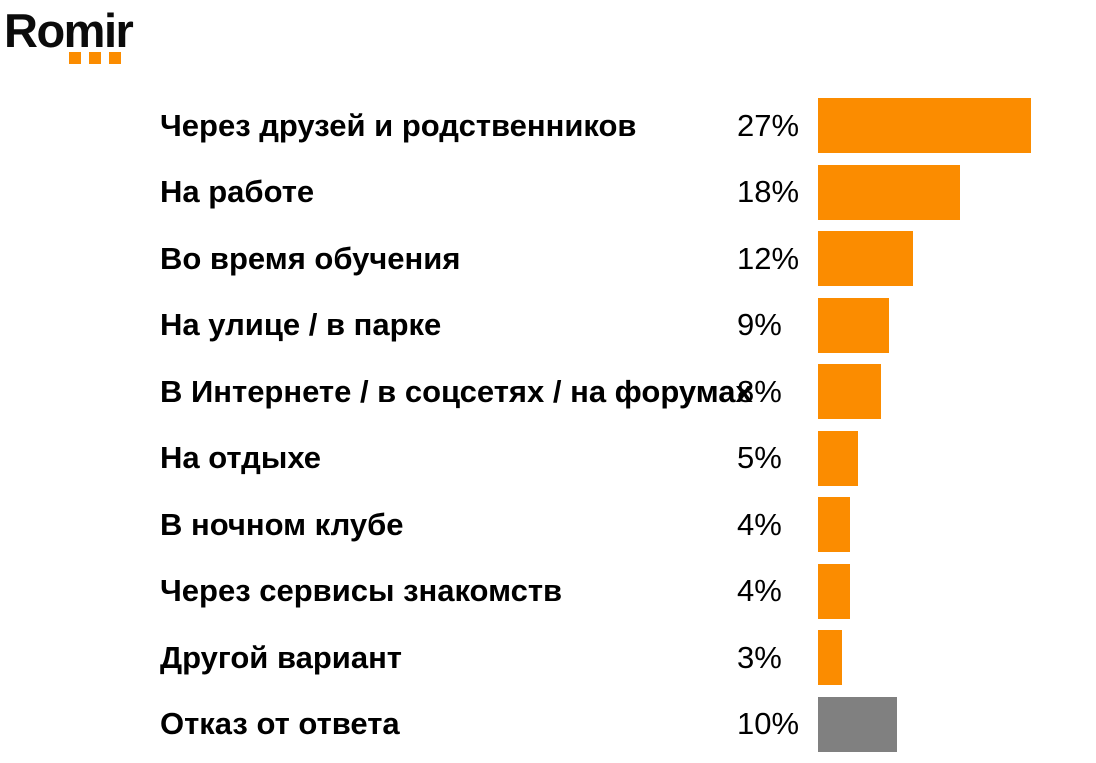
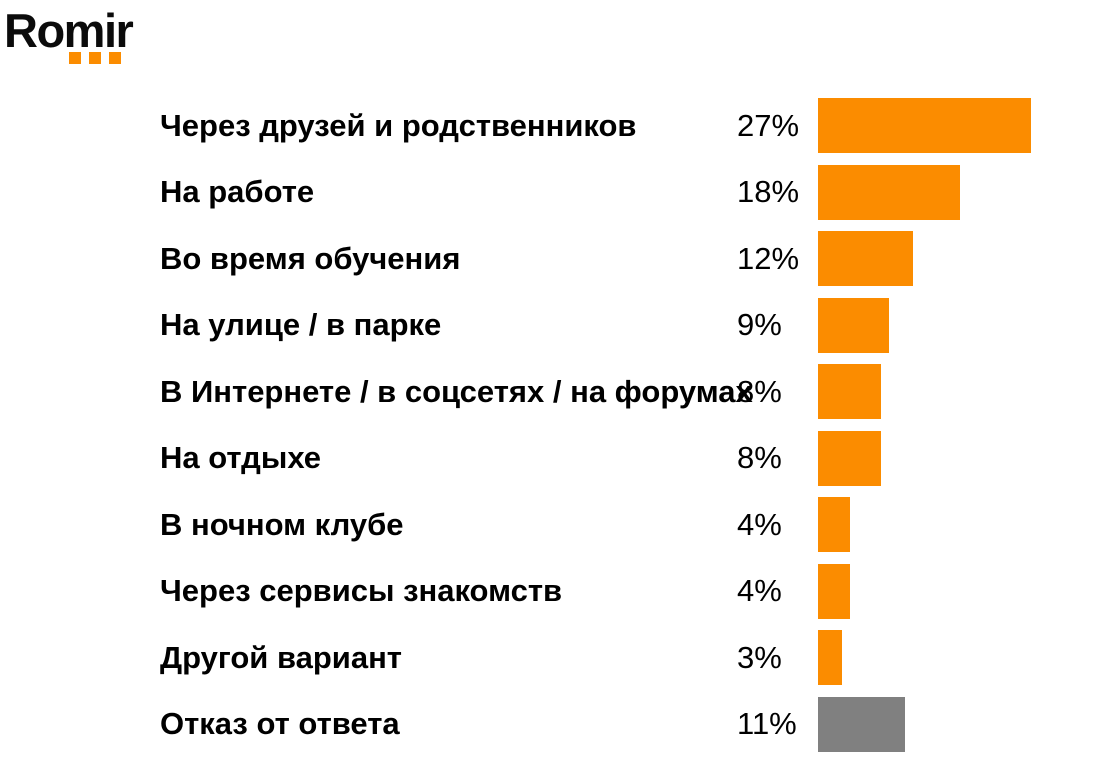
На отдыхе: 5% -> 8%
Отказ от ответа: 10% -> 11%
